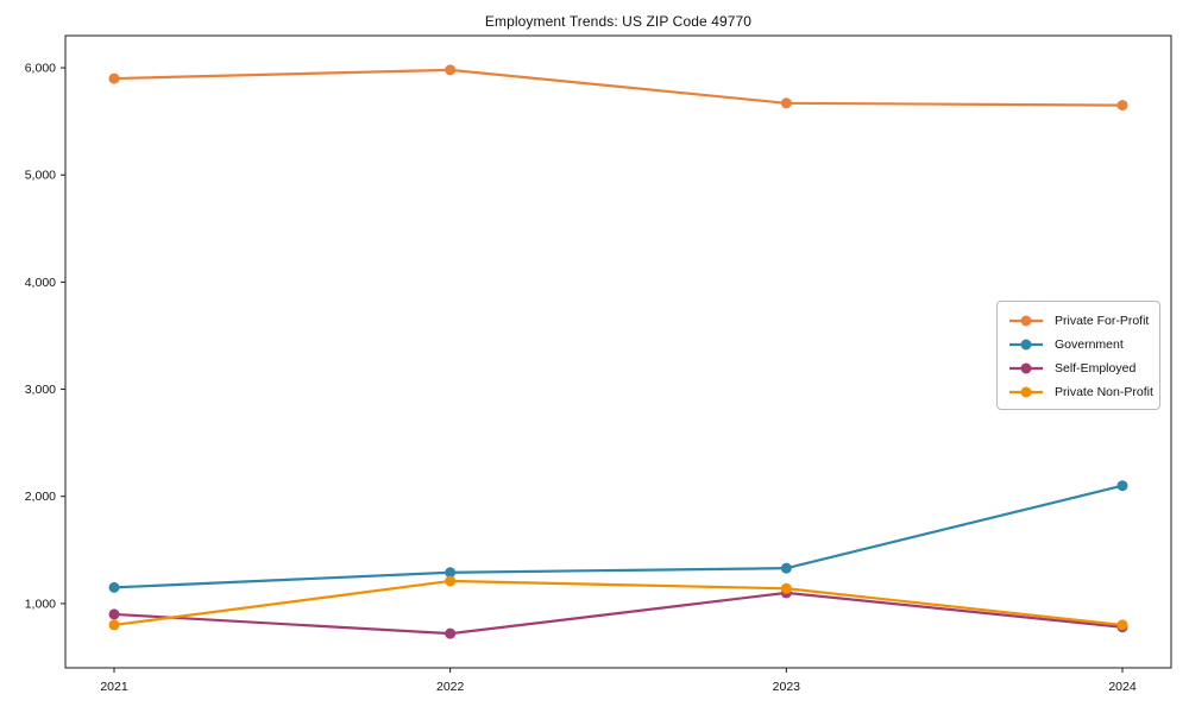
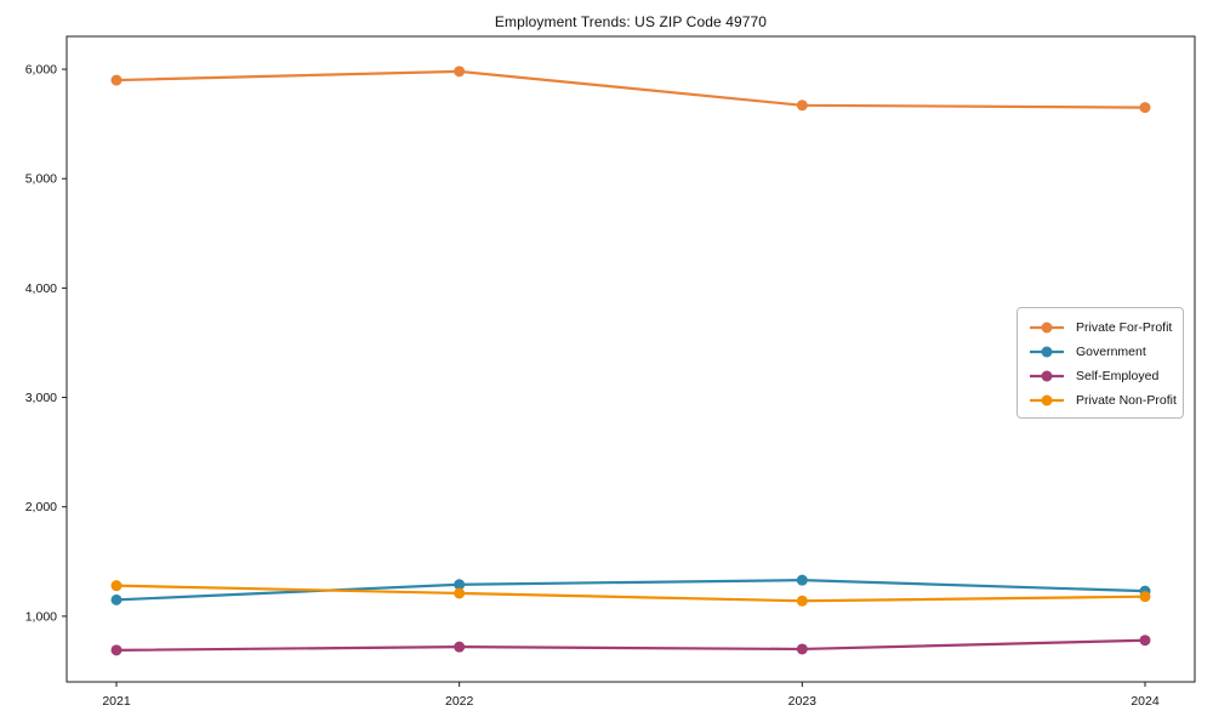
Self-Employed/2021: 900 -> 700
Private Non-Profit/2021: 800 -> 1300
Self-Employed/2023: 1100 -> 700
Government/2024: 2100 -> 1200
Private Non-Profit/2024: 800 -> 1200
